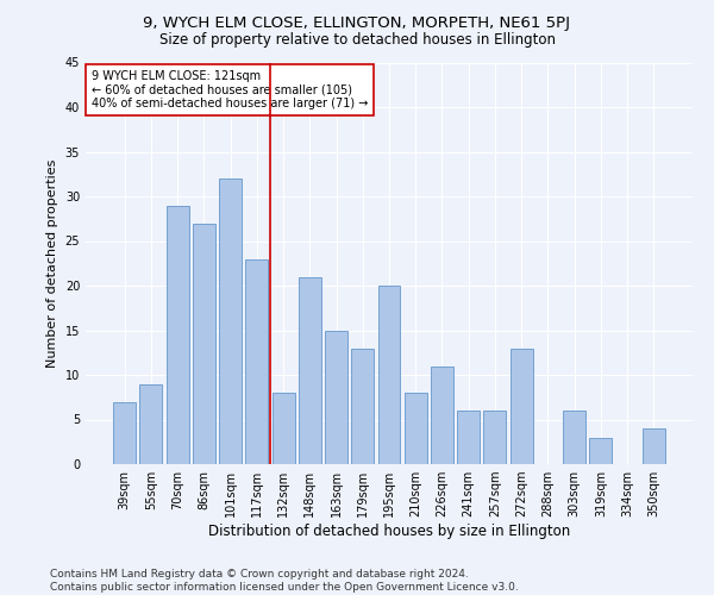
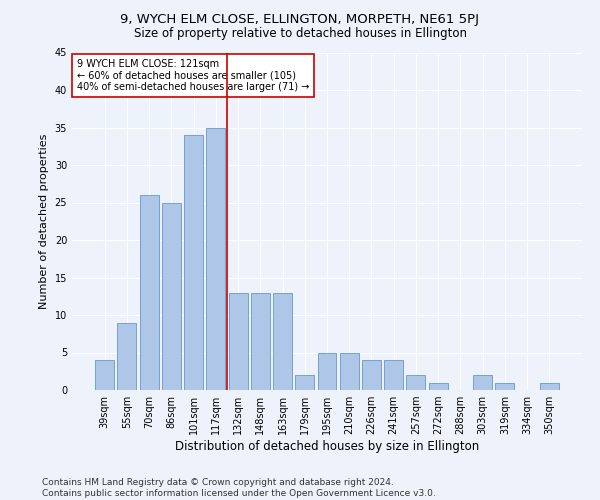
39sqm: 7 -> 4
70sqm: 29 -> 26
86sqm: 27 -> 25
101sqm: 32 -> 34
117sqm: 23 -> 35
132sqm: 8 -> 13
148sqm: 21 -> 13
163sqm: 15 -> 13
179sqm: 13 -> 2
195sqm: 20 -> 5
210sqm: 8 -> 5
226sqm: 11 -> 4
241sqm: 6 -> 4
257sqm: 6 -> 2
272sqm: 13 -> 1
303sqm: 6 -> 2
319sqm: 3 -> 1
350sqm: 4 -> 1
